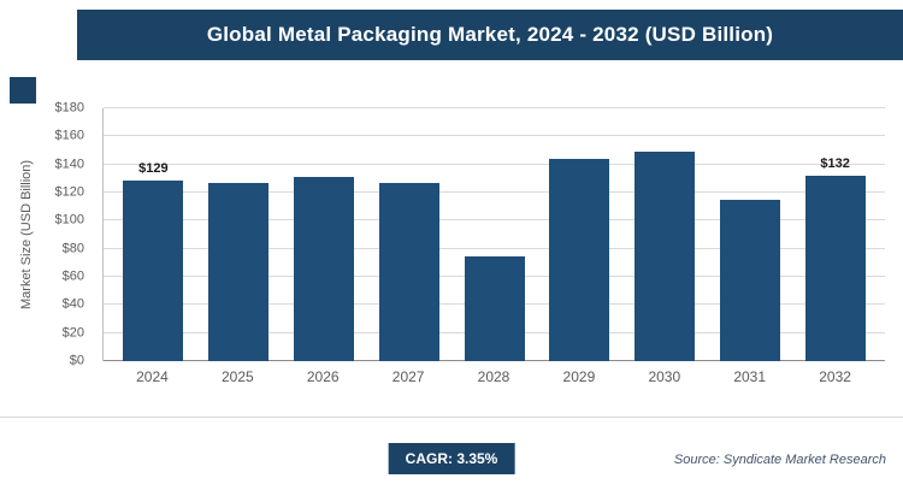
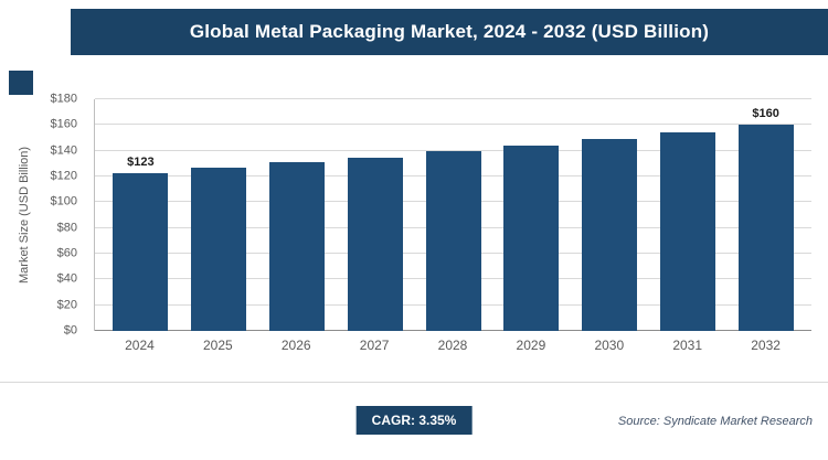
2024: $129 -> $123
2027: $127 -> $135
2028: $75 -> $140
2031: $115 -> $154
2032: $132 -> $160
